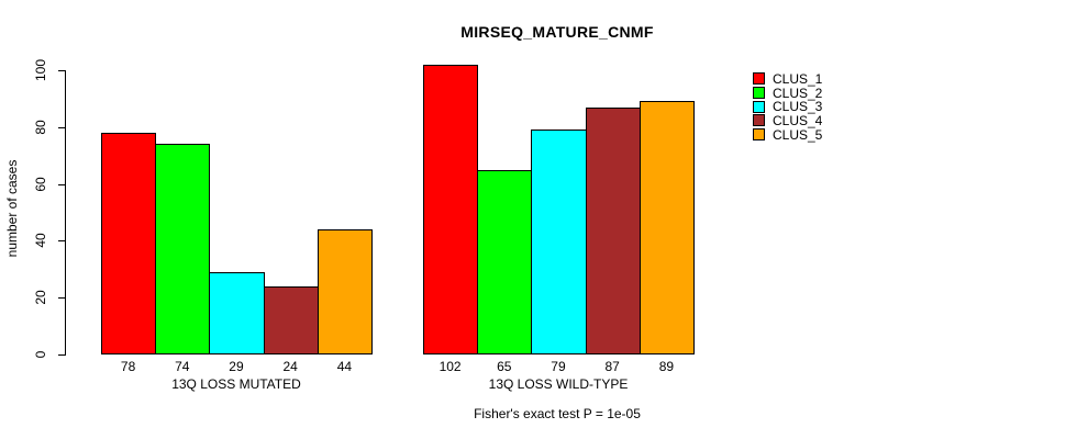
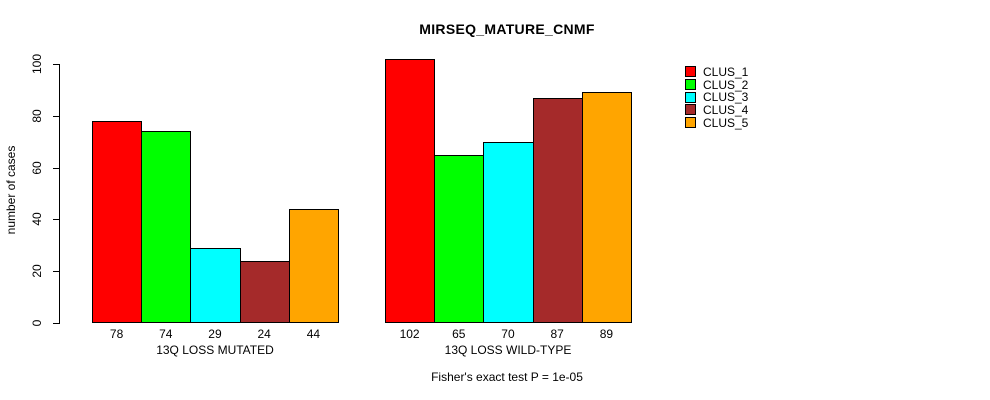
CLUS_3/13Q LOSS WILD-TYPE: 79 -> 70
